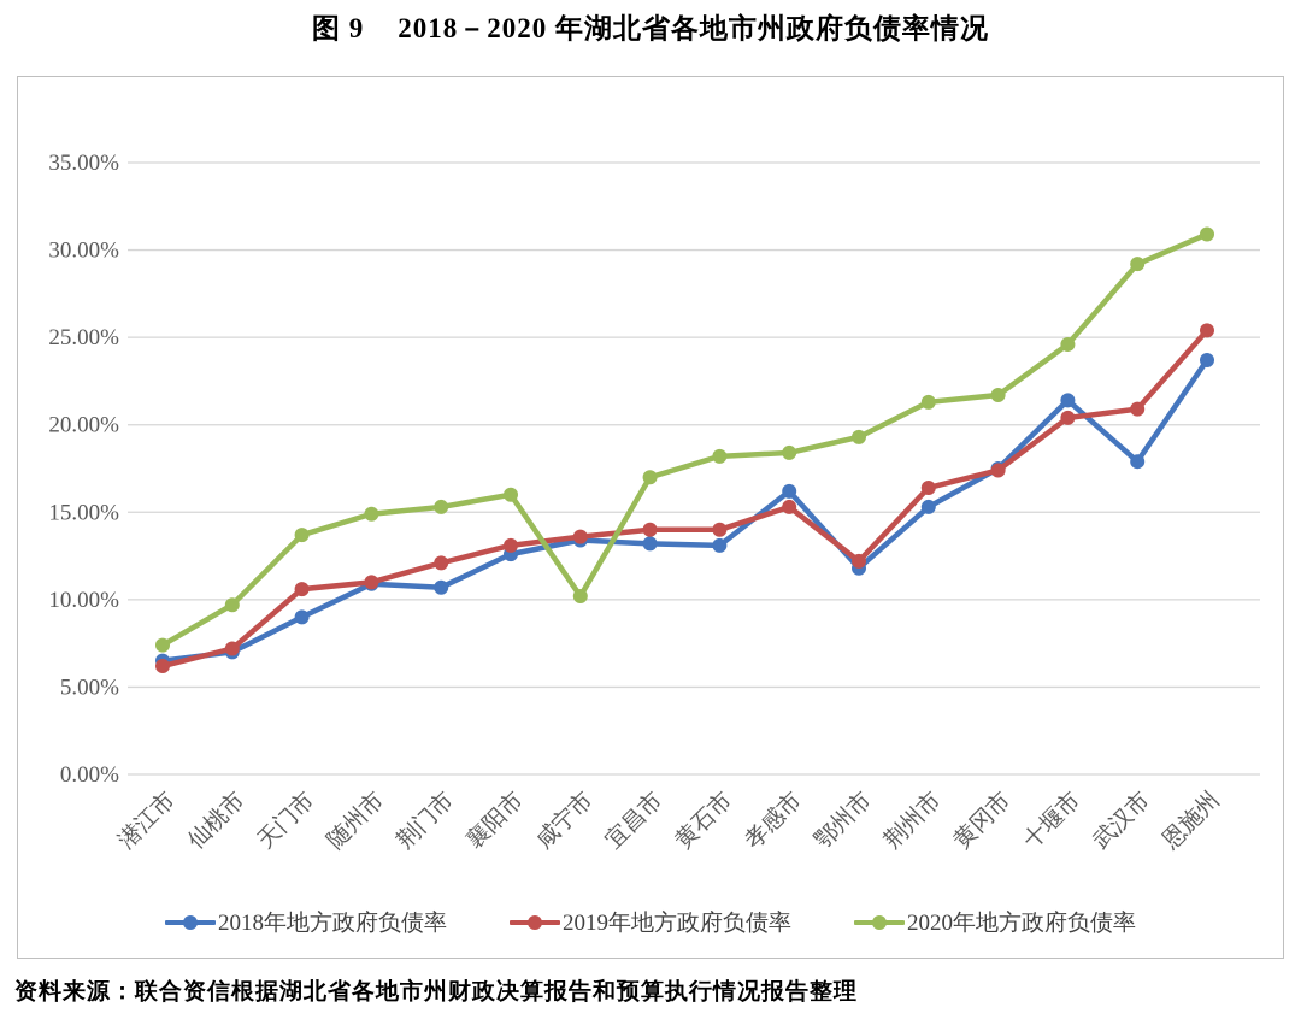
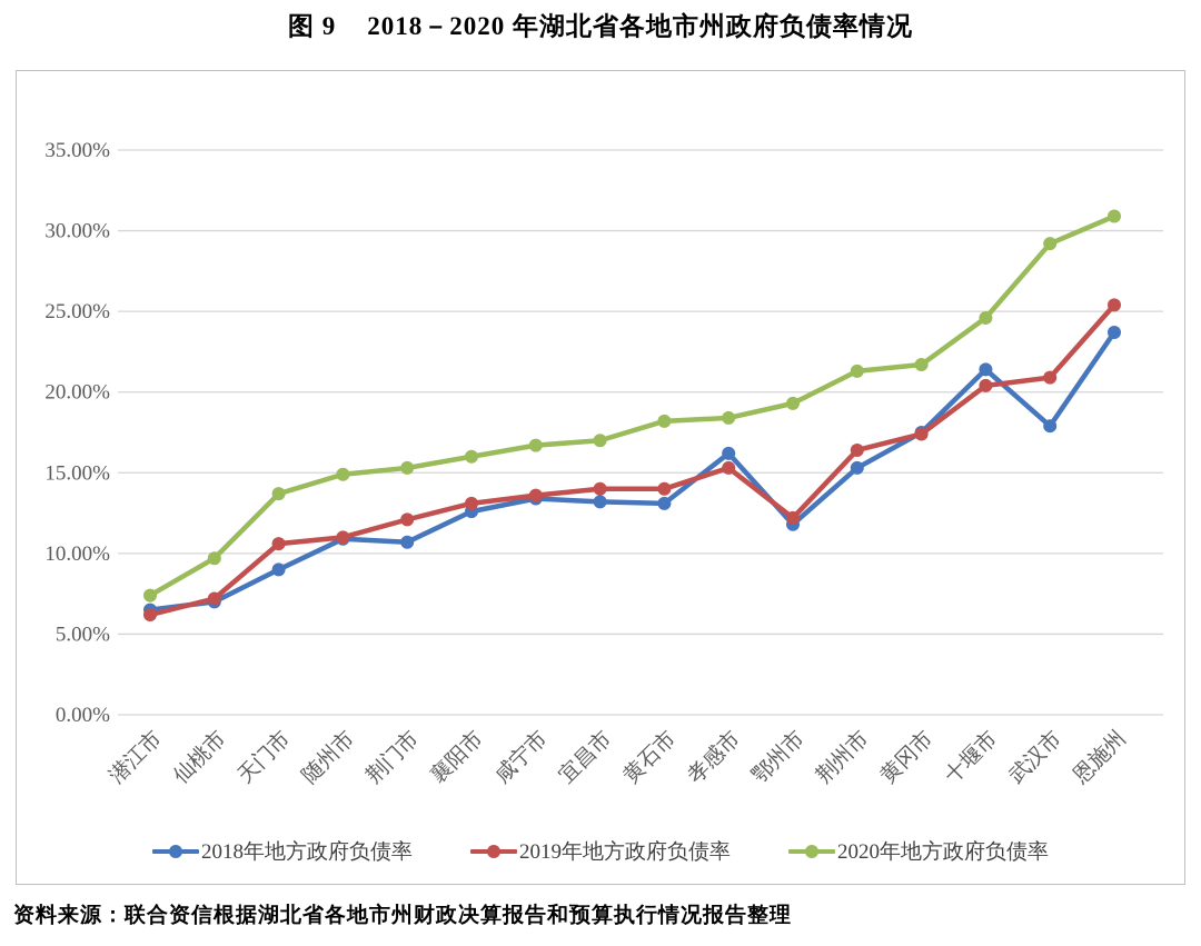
2020年地方政府负债率/咸宁市: 10.2% -> 16.7%
